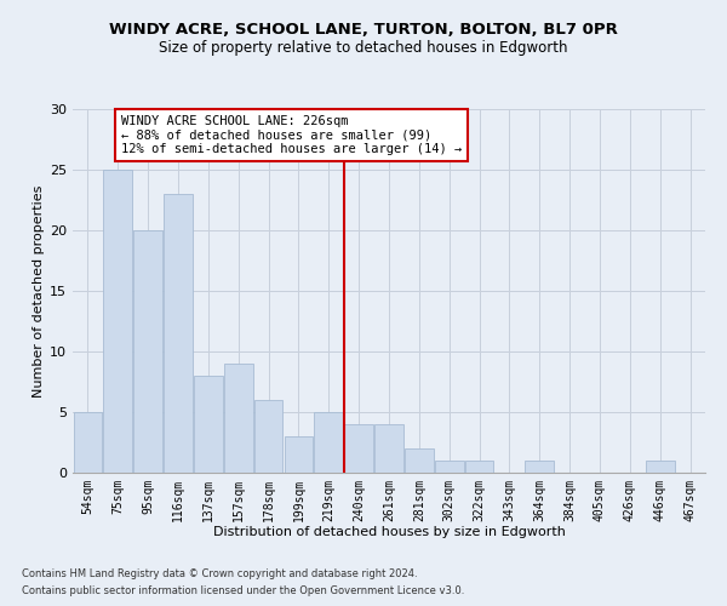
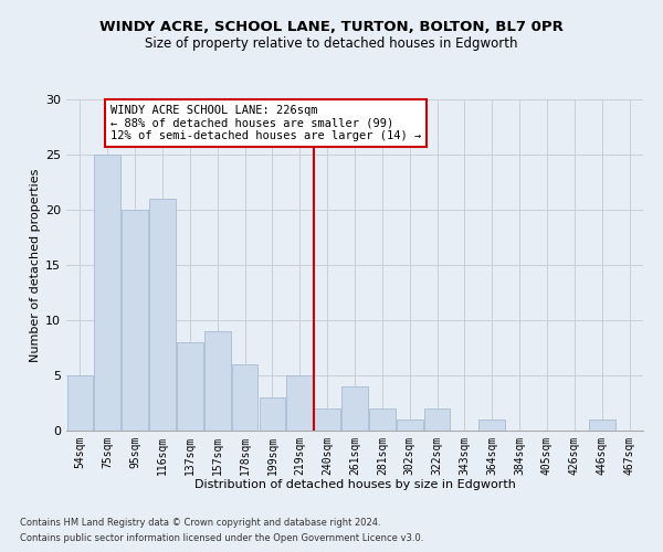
116sqm: 23 -> 21
240sqm: 4 -> 2
322sqm: 1 -> 2
